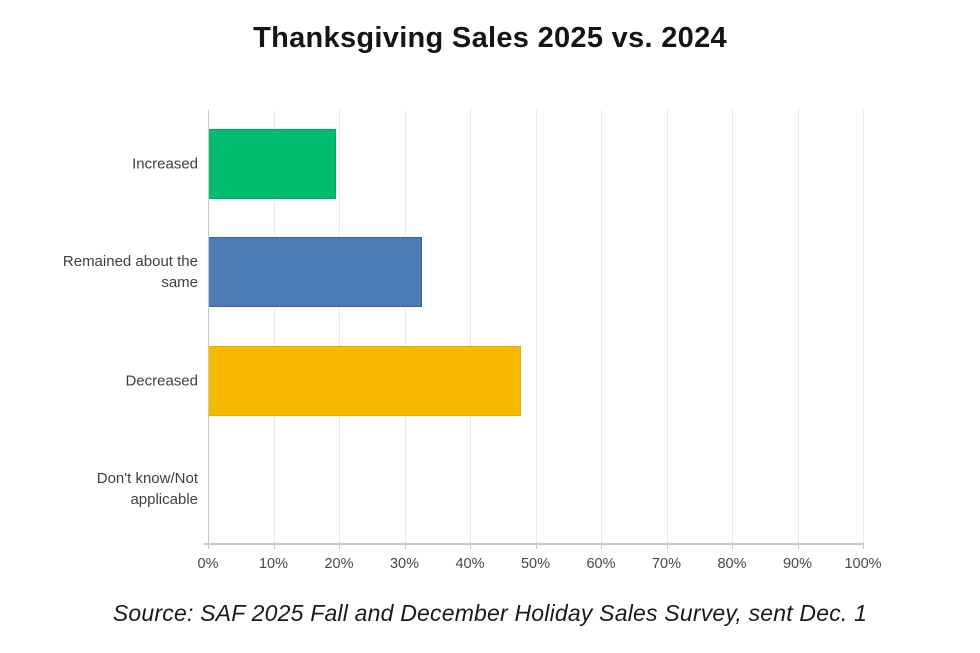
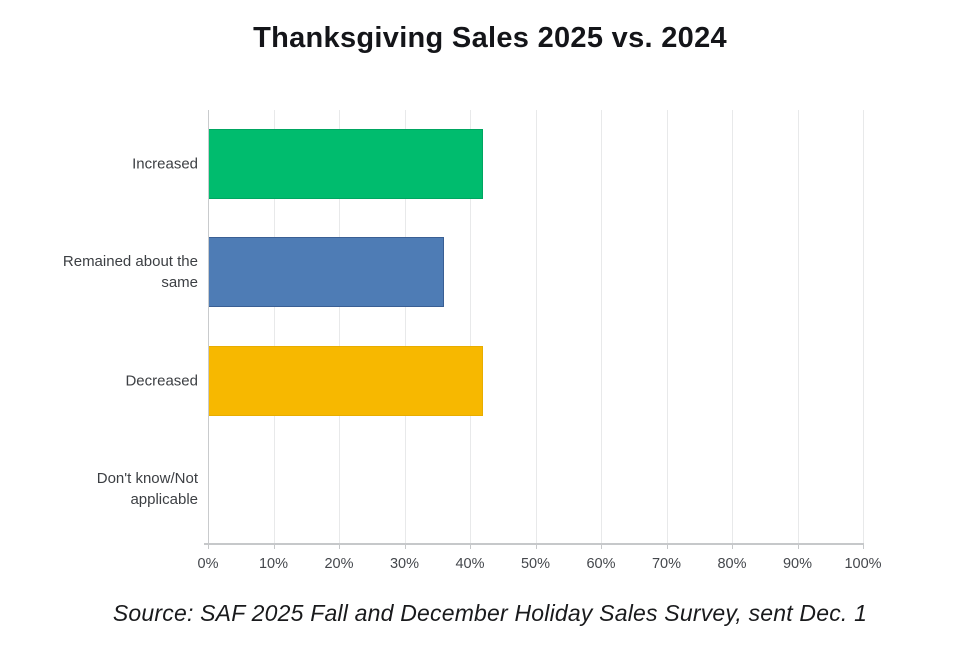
Increased: 20% -> 42%
Remained about the same: 33% -> 36%
Decreased: 48% -> 42%
